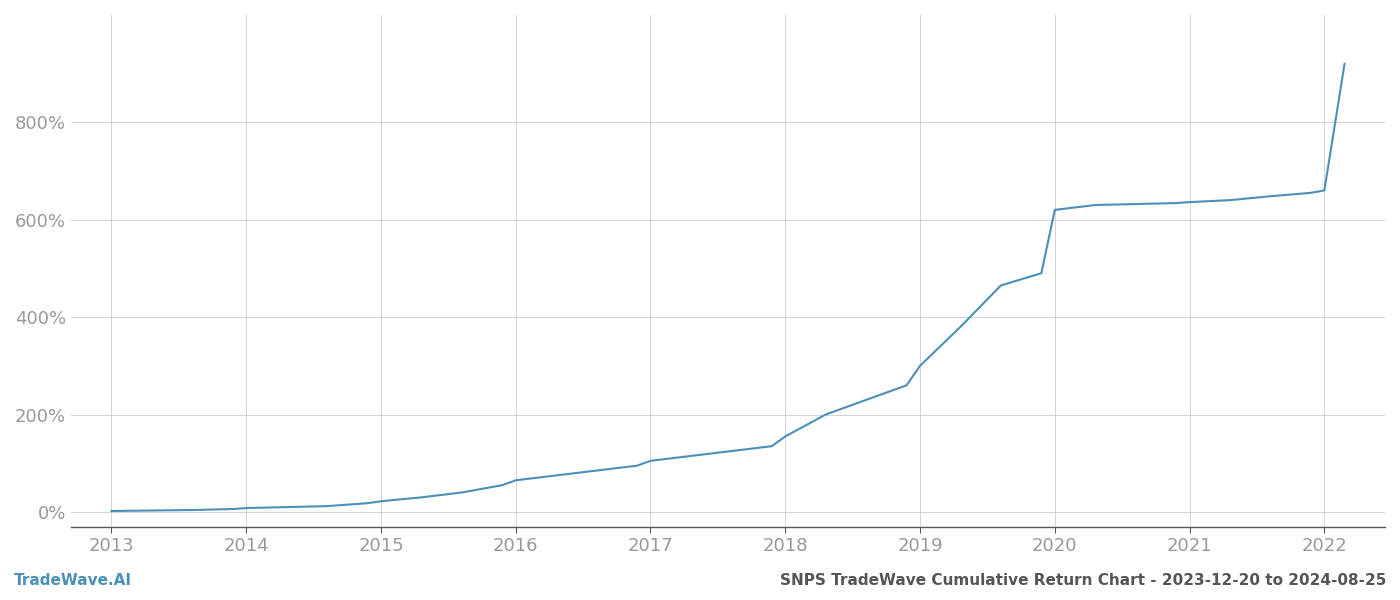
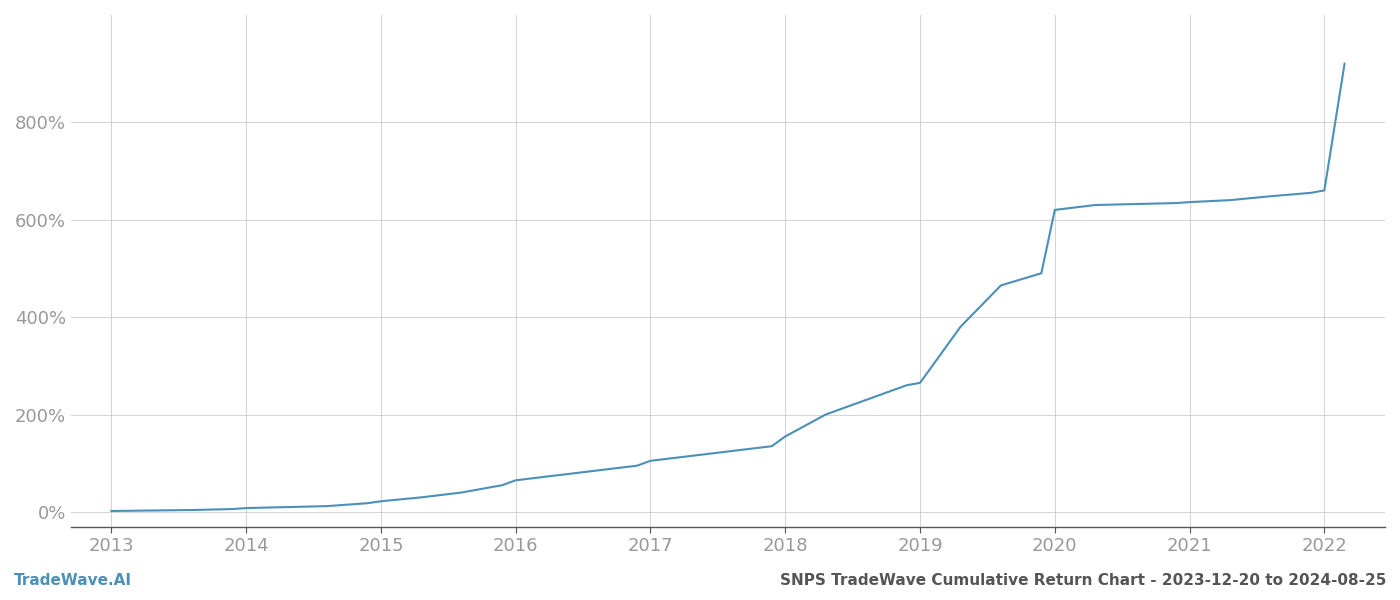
2019: 300% -> 265%
